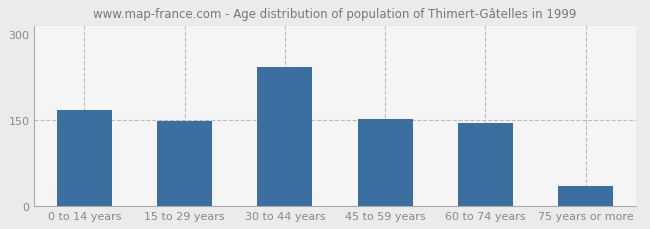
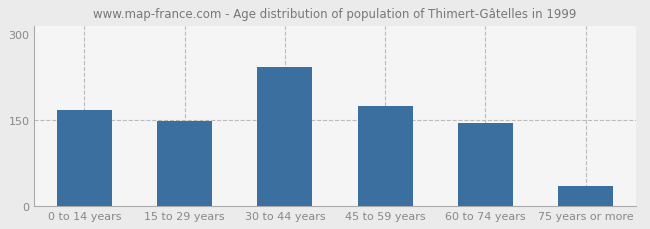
45 to 59 years: 152 -> 174
